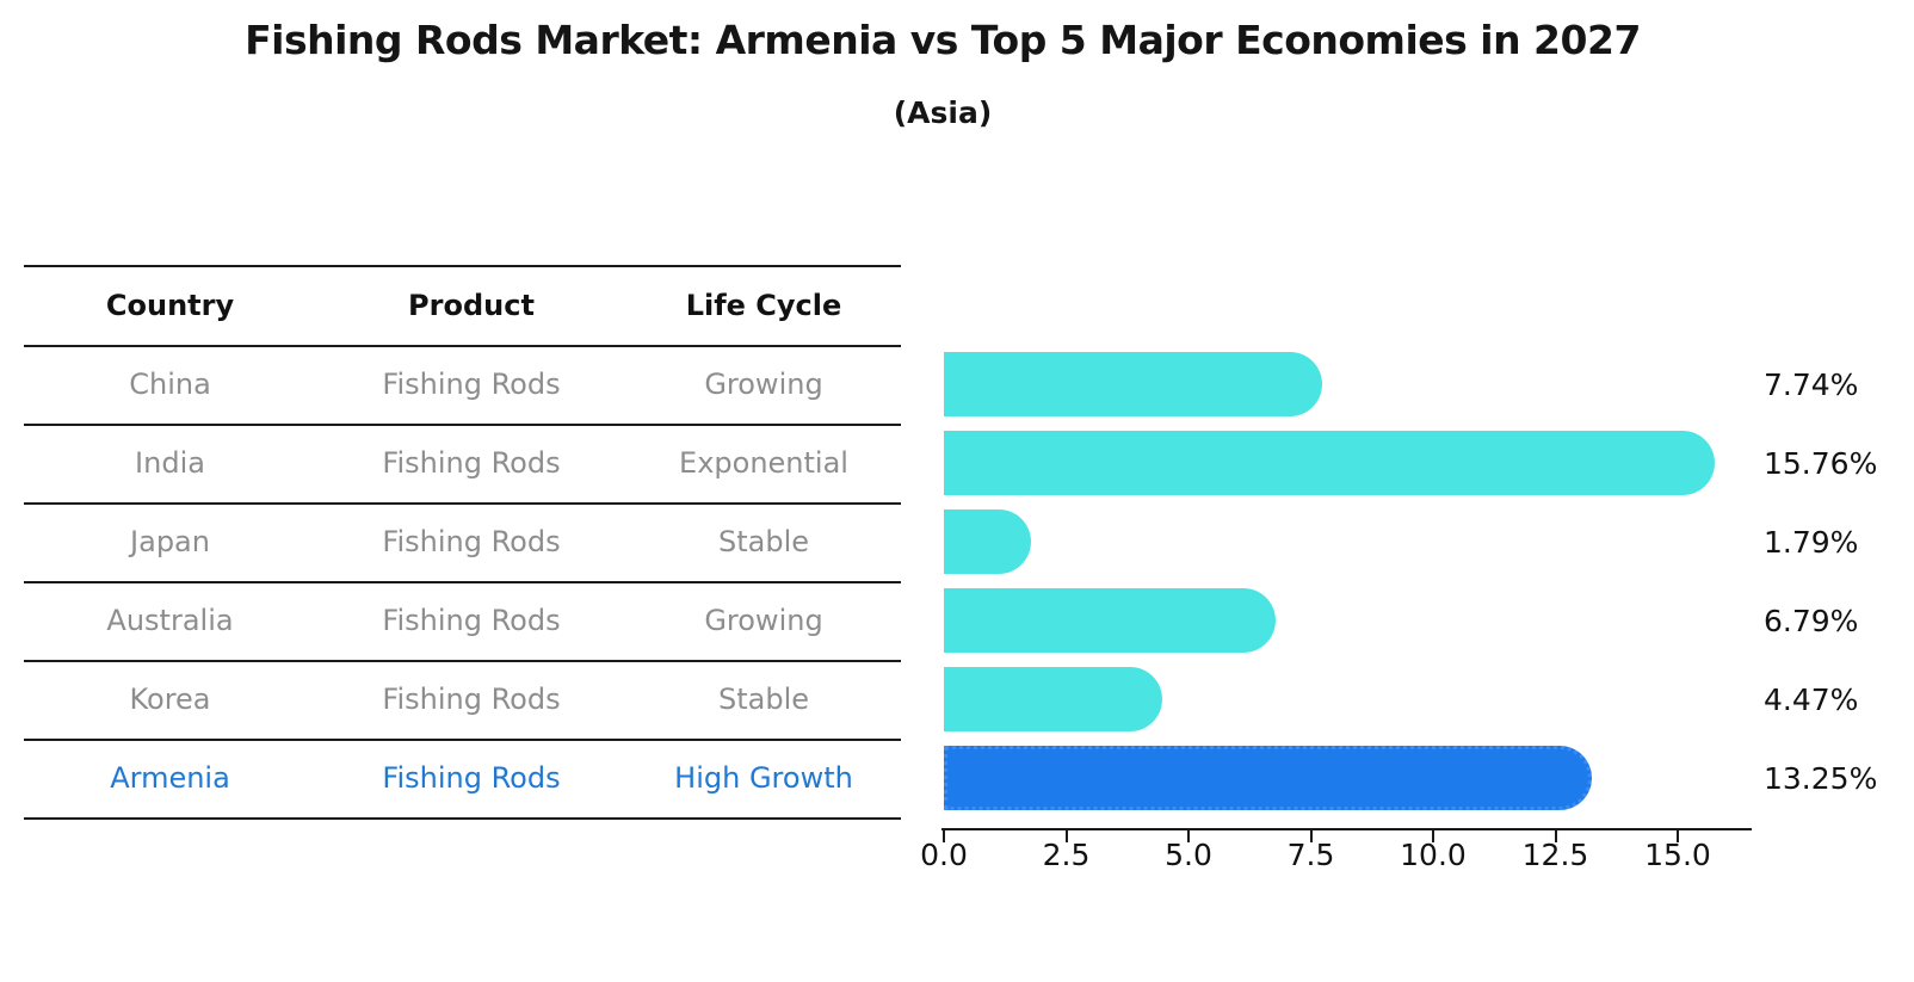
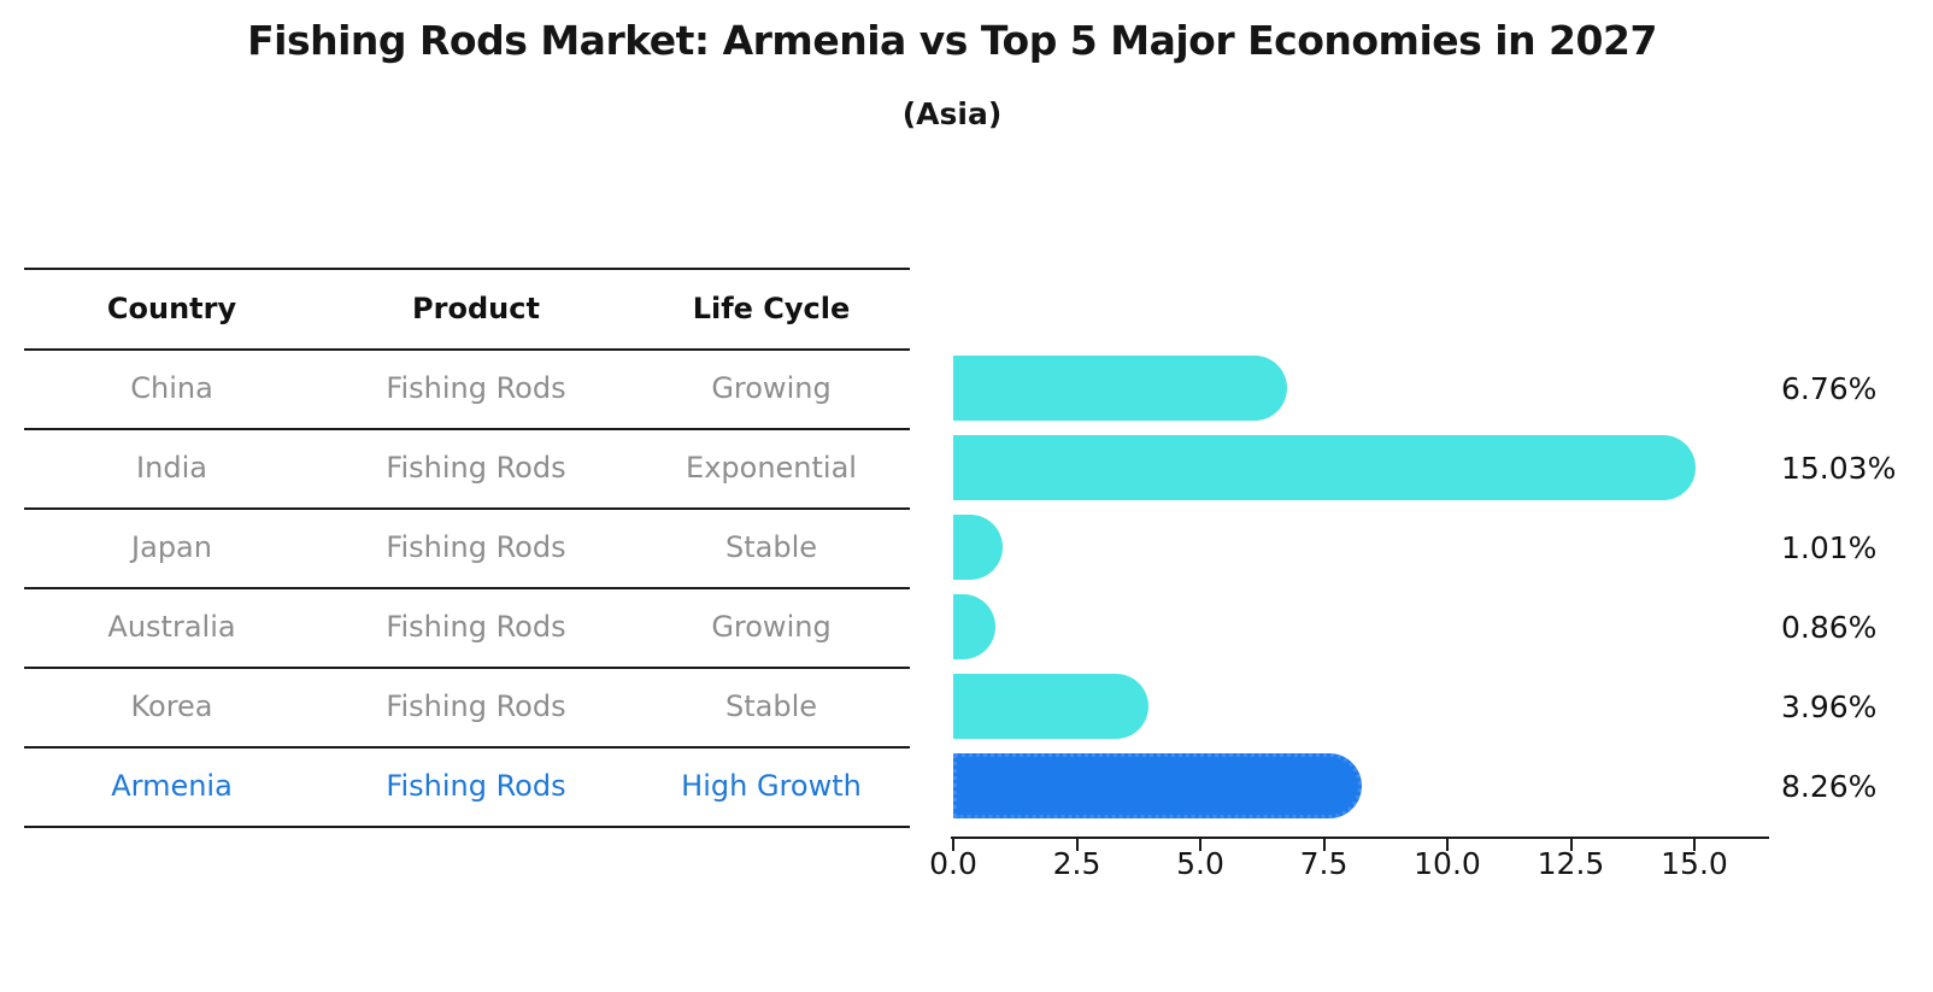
China: 7.74% -> 6.76%
India: 15.76% -> 15.03%
Japan: 1.79% -> 1.01%
Australia: 6.79% -> 0.86%
Korea: 4.47% -> 3.96%
Armenia: 13.25% -> 8.26%
